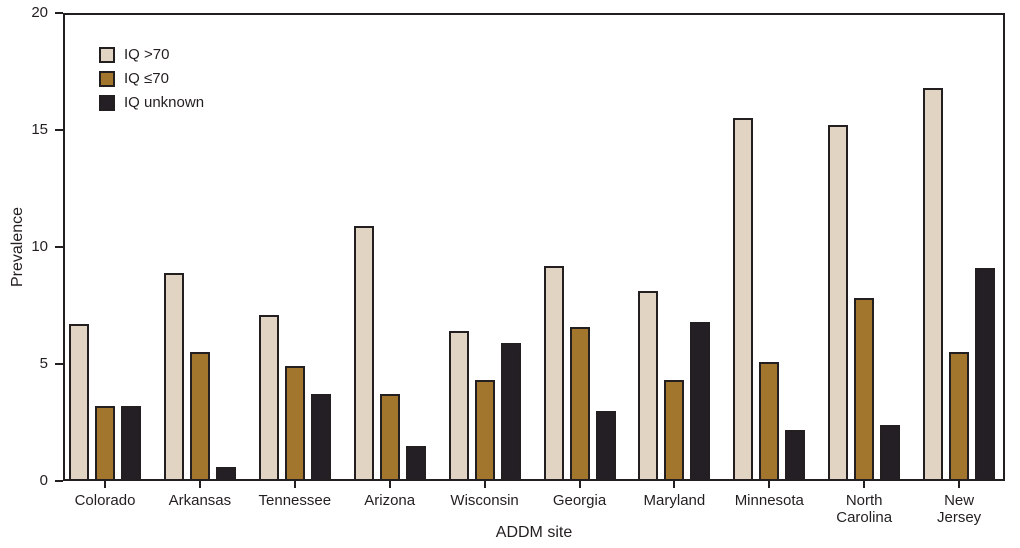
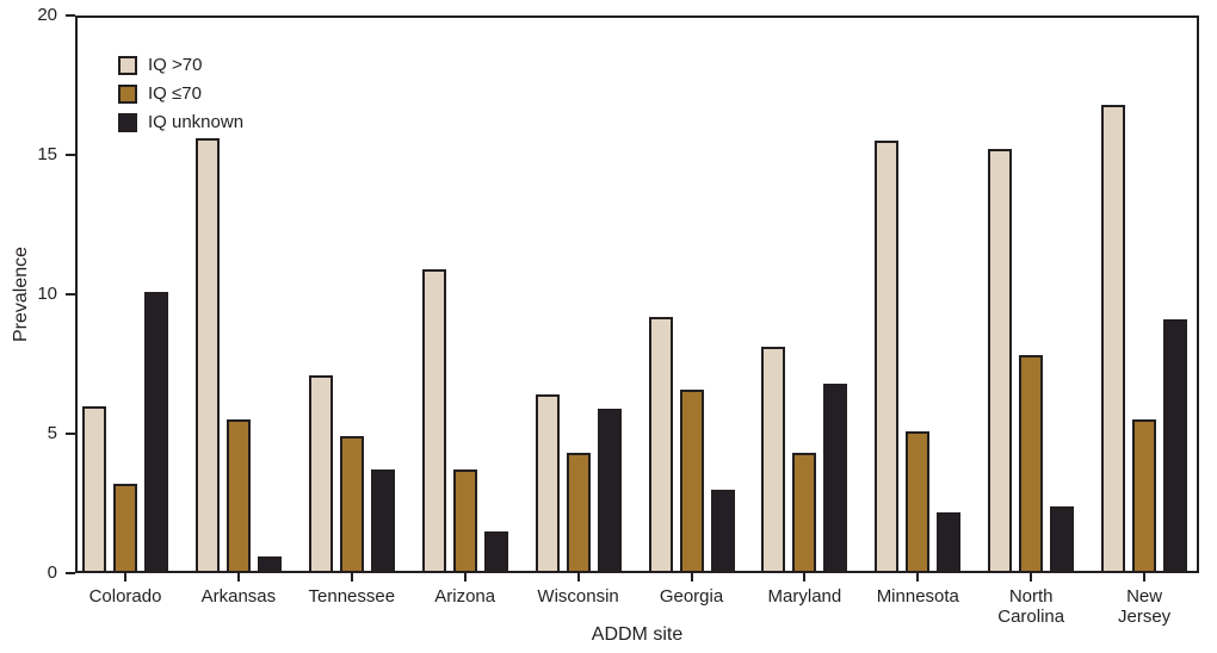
IQ >70/Colorado: 6.7 -> 6.0
IQ unknown/Colorado: 3.2 -> 10.1
IQ >70/Arkansas: 8.9 -> 15.6
